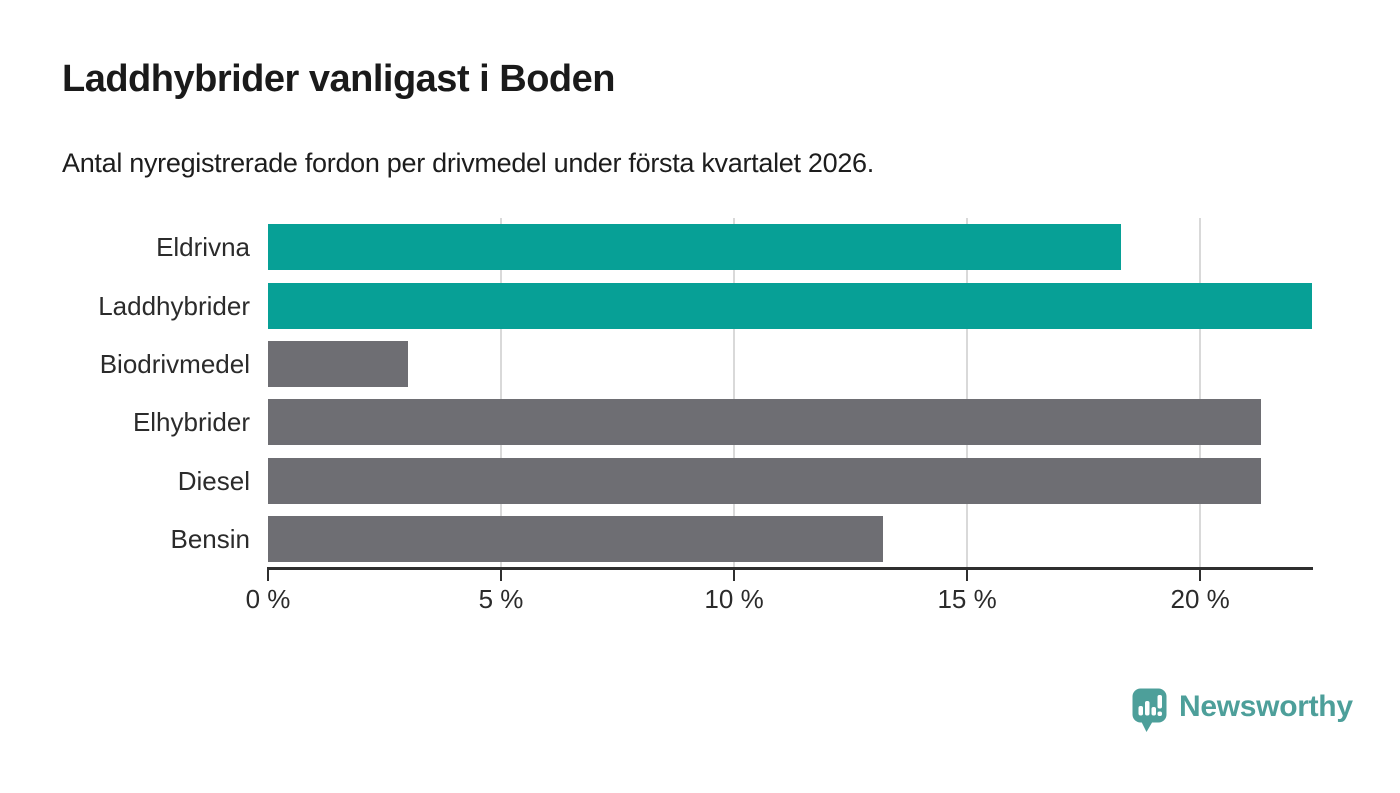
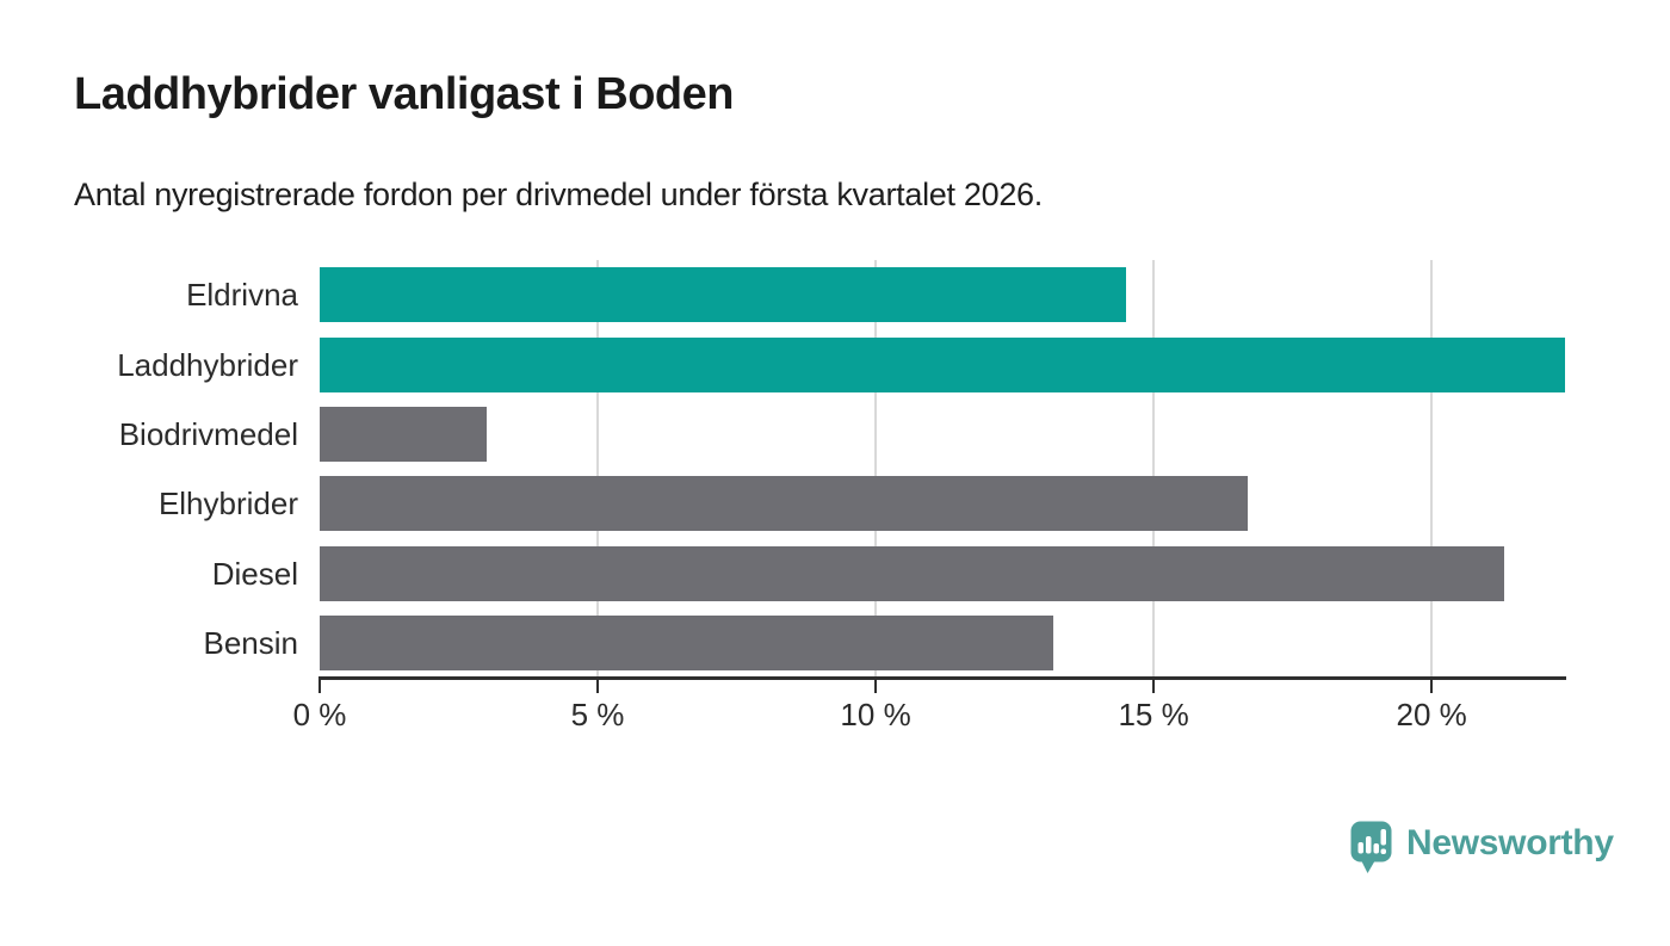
Eldrivna: 18.3% -> 14.5%
Elhybrider: 21.3% -> 16.7%
